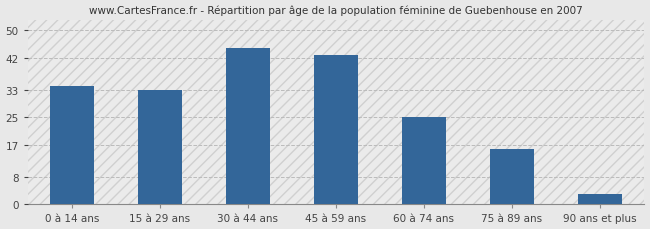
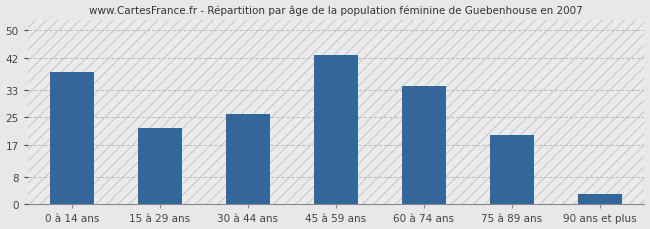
0 à 14 ans: 34 -> 38
15 à 29 ans: 33 -> 22
30 à 44 ans: 45 -> 26
60 à 74 ans: 25 -> 34
75 à 89 ans: 16 -> 20
